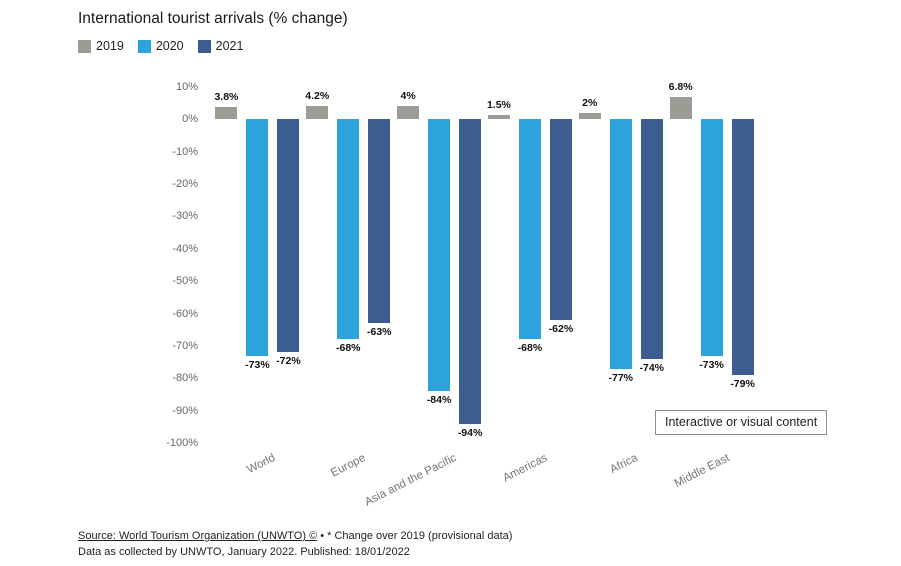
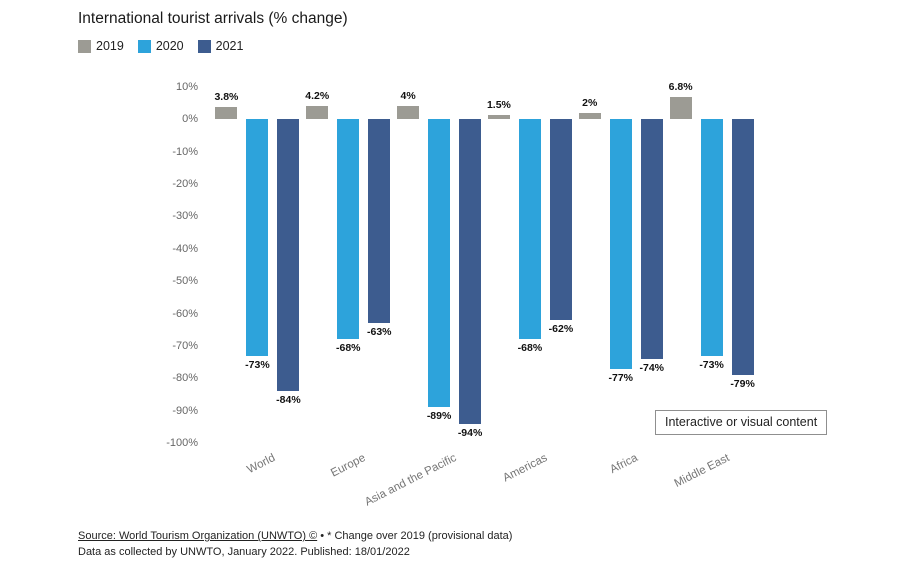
2021/World: -72% -> -84%
2020/Asia and the Pacific: -84% -> -89%
